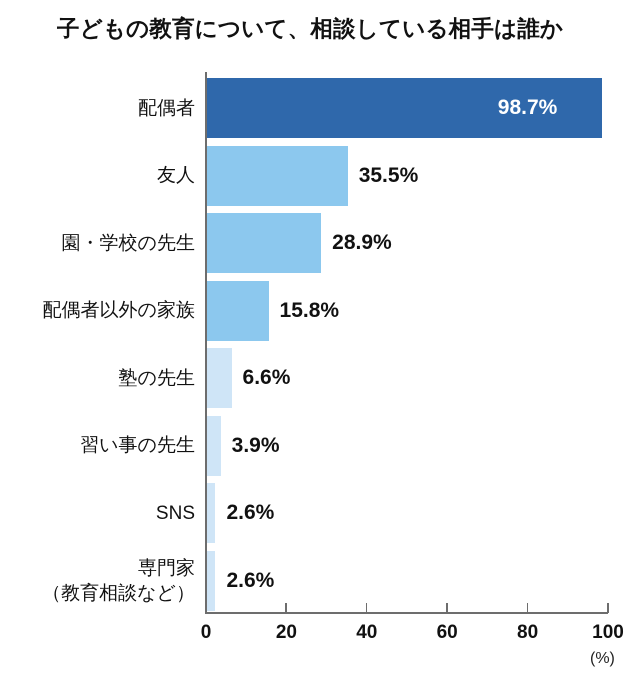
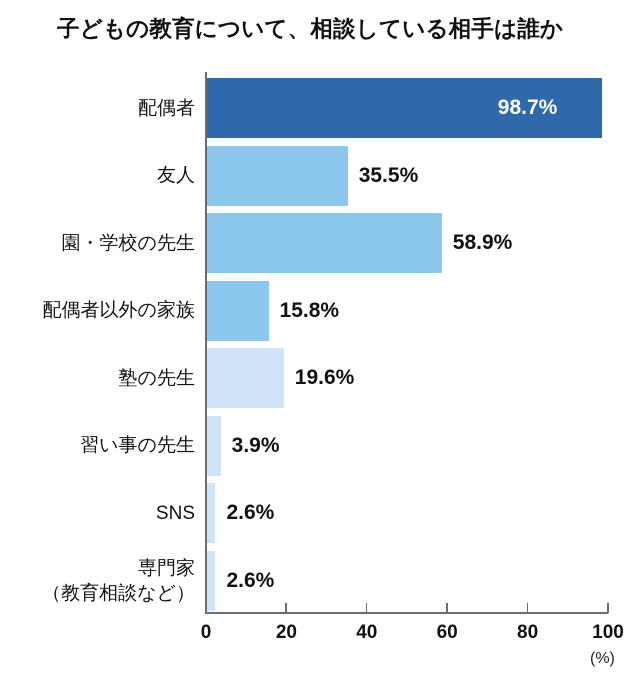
園・学校の先生: 28.9% -> 58.9%
塾の先生: 6.6% -> 19.6%
